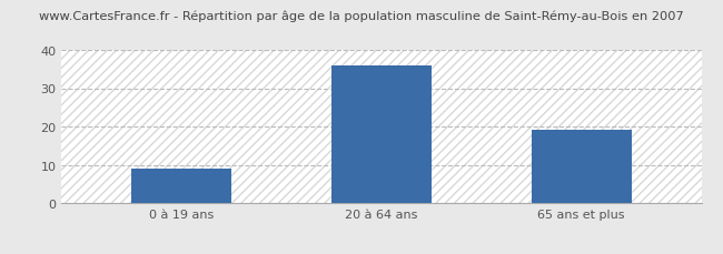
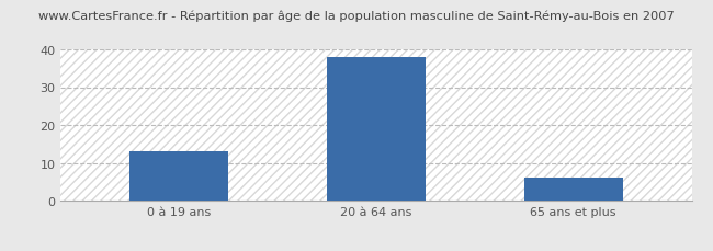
0 à 19 ans: 9 -> 13
20 à 64 ans: 36 -> 38
65 ans et plus: 19 -> 6
